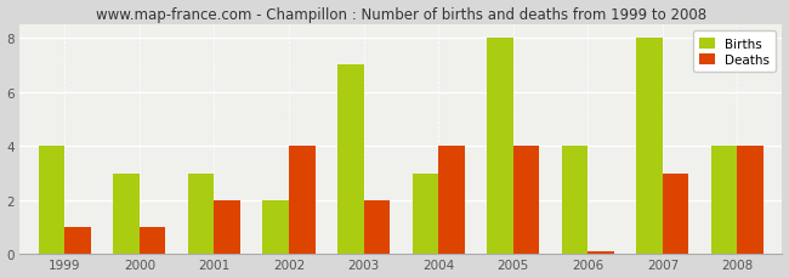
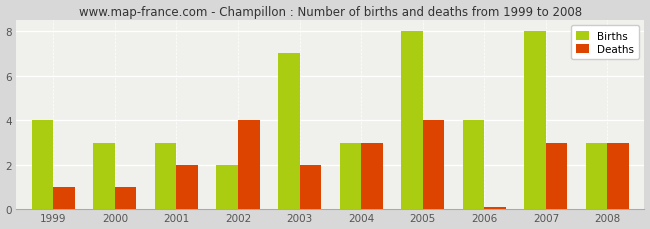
Deaths/2004: 4.0 -> 3.0
Births/2008: 4 -> 3
Deaths/2008: 4.0 -> 3.0
